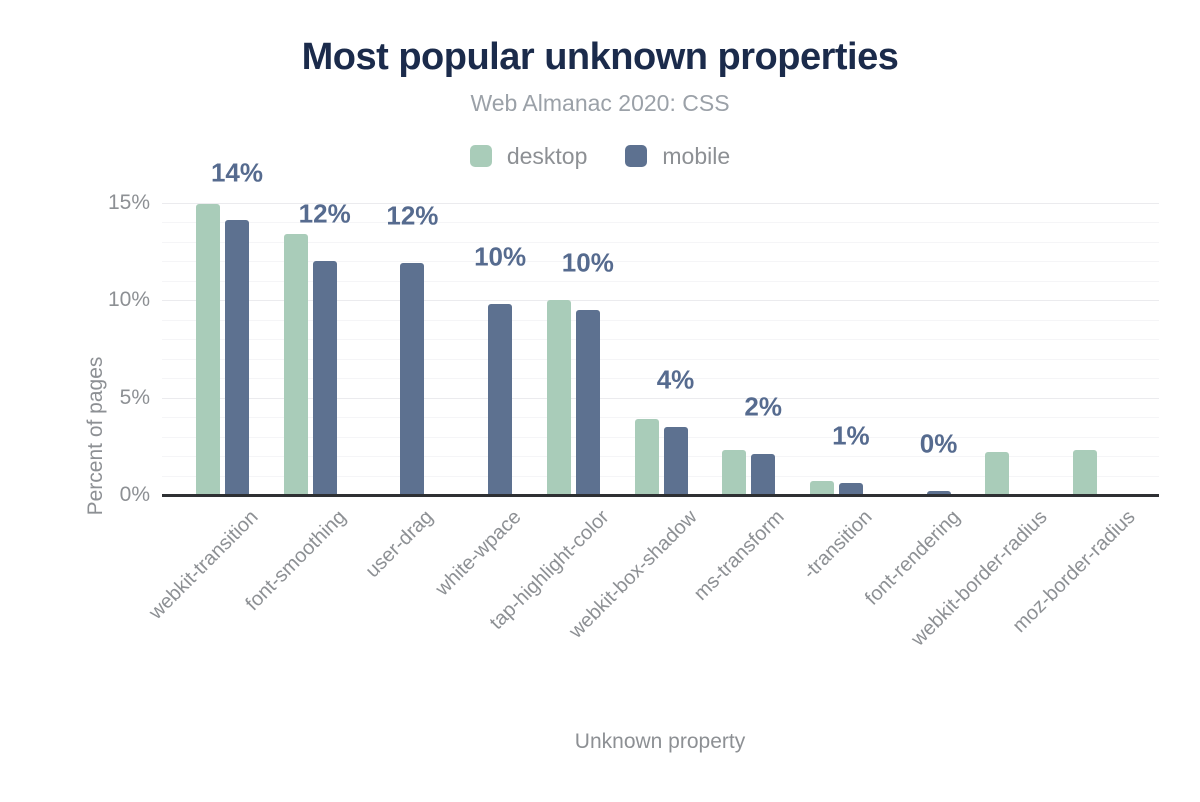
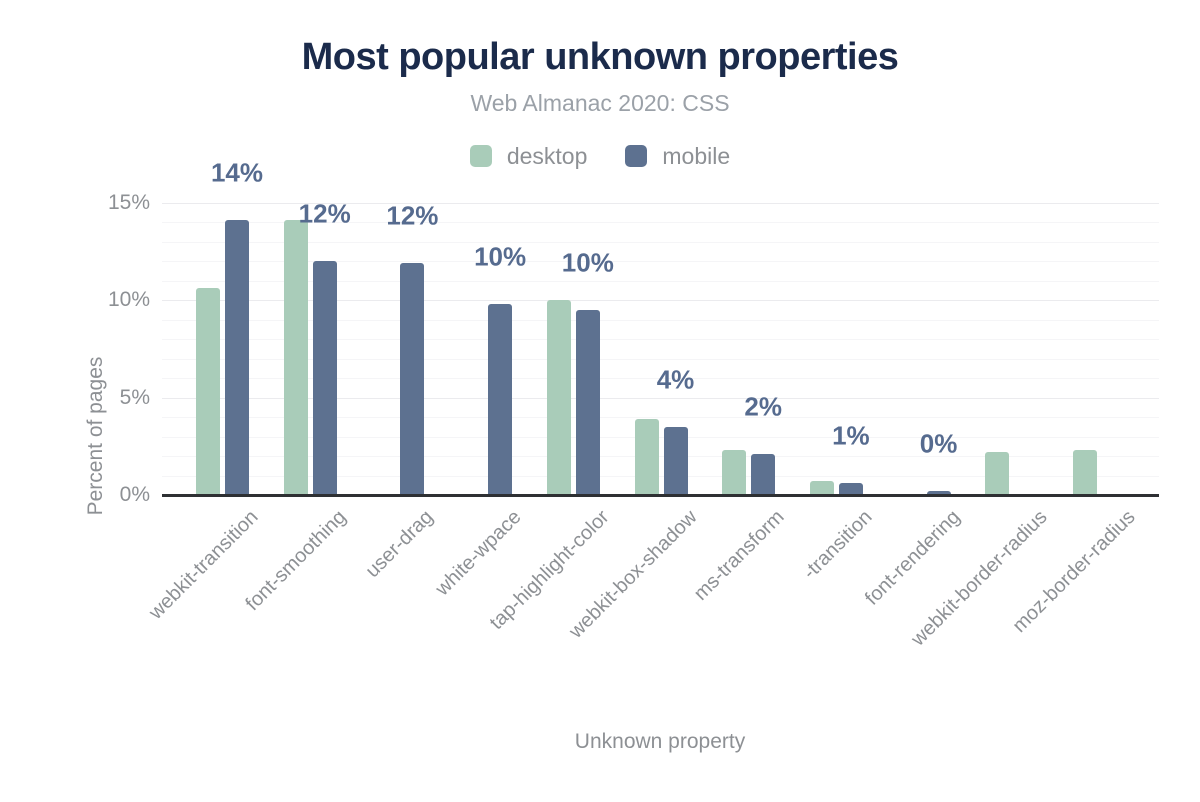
desktop/webkit-transition: 14.9% -> 10.6%
desktop/font-smoothing: 13.4% -> 14.1%
